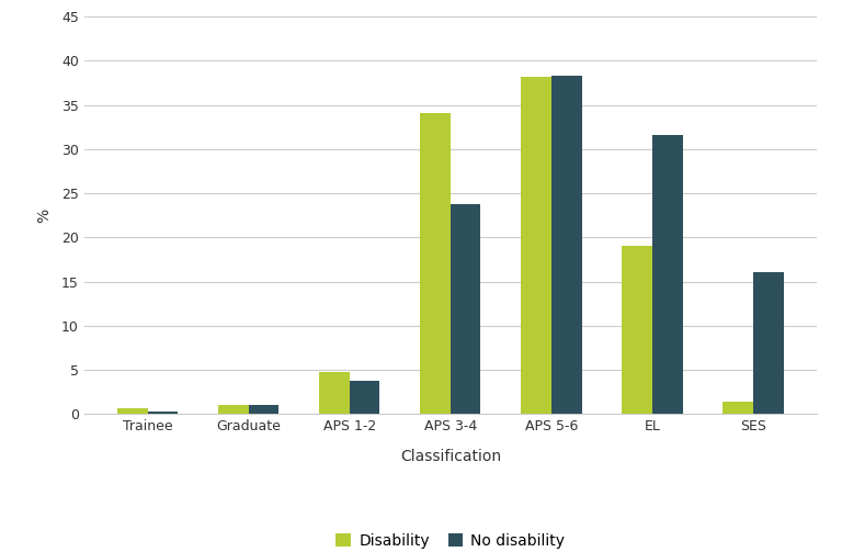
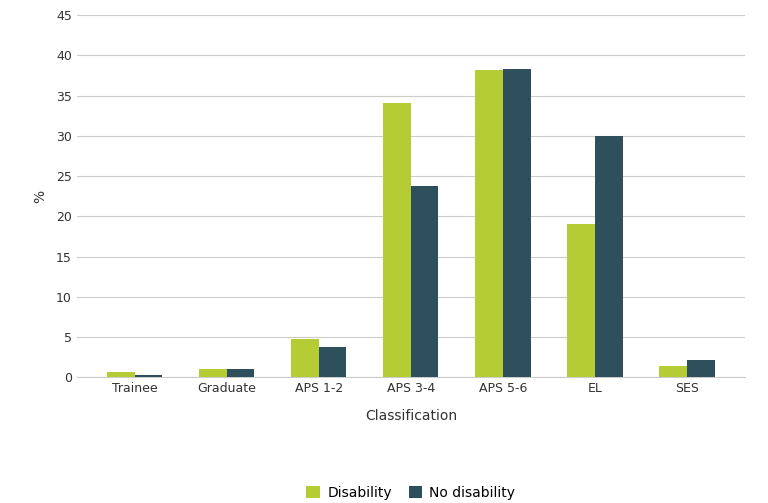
No disability/EL: 31.6 -> 30.0
No disability/SES: 16.0 -> 2.2
